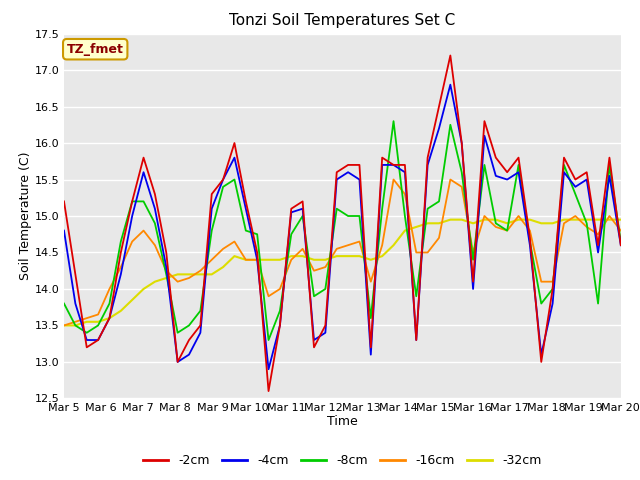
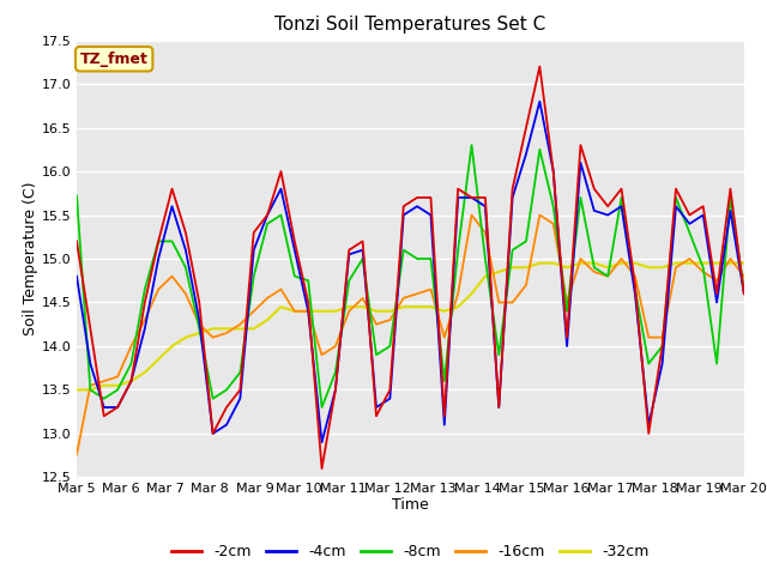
-8cm/Mar 5: 13.80 -> 15.72
-16cm/Mar 5: 13.50 -> 12.76
